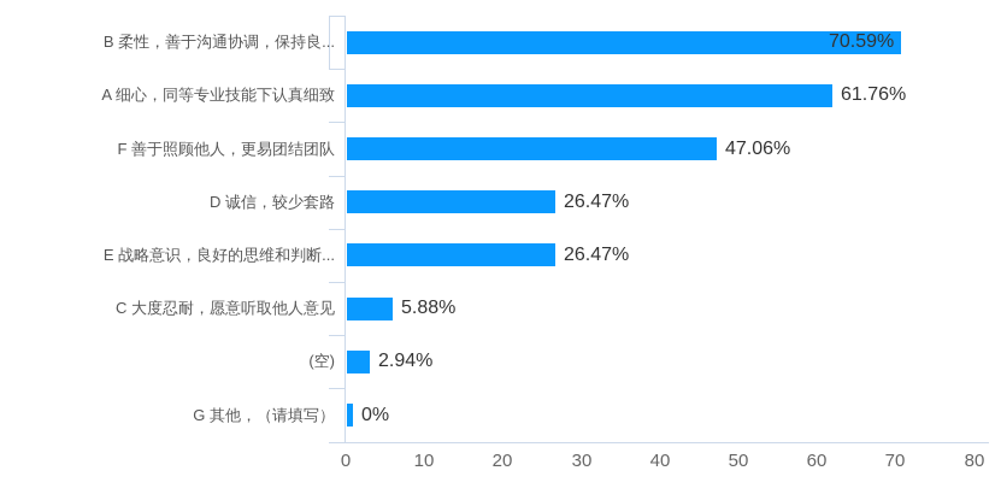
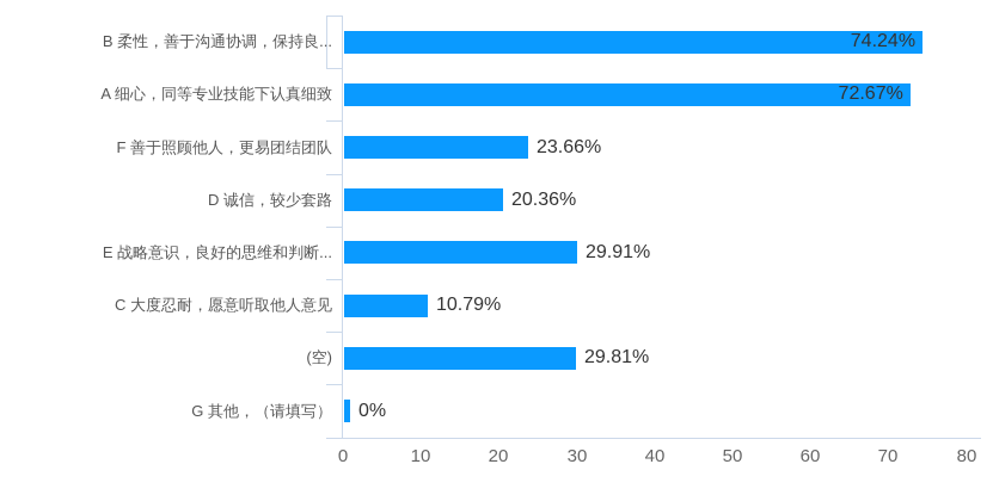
B 柔性，善于沟通协调，保持良...: 70.59% -> 74.24%
A 细心，同等专业技能下认真细致: 61.76% -> 72.67%
F 善于照顾他人，更易团结团队: 47.06% -> 23.66%
D 诚信，较少套路: 26.47% -> 20.36%
E 战略意识，良好的思维和判断...: 26.47% -> 29.91%
C 大度忍耐，愿意听取他人意见: 5.88% -> 10.79%
(空): 2.94% -> 29.81%
